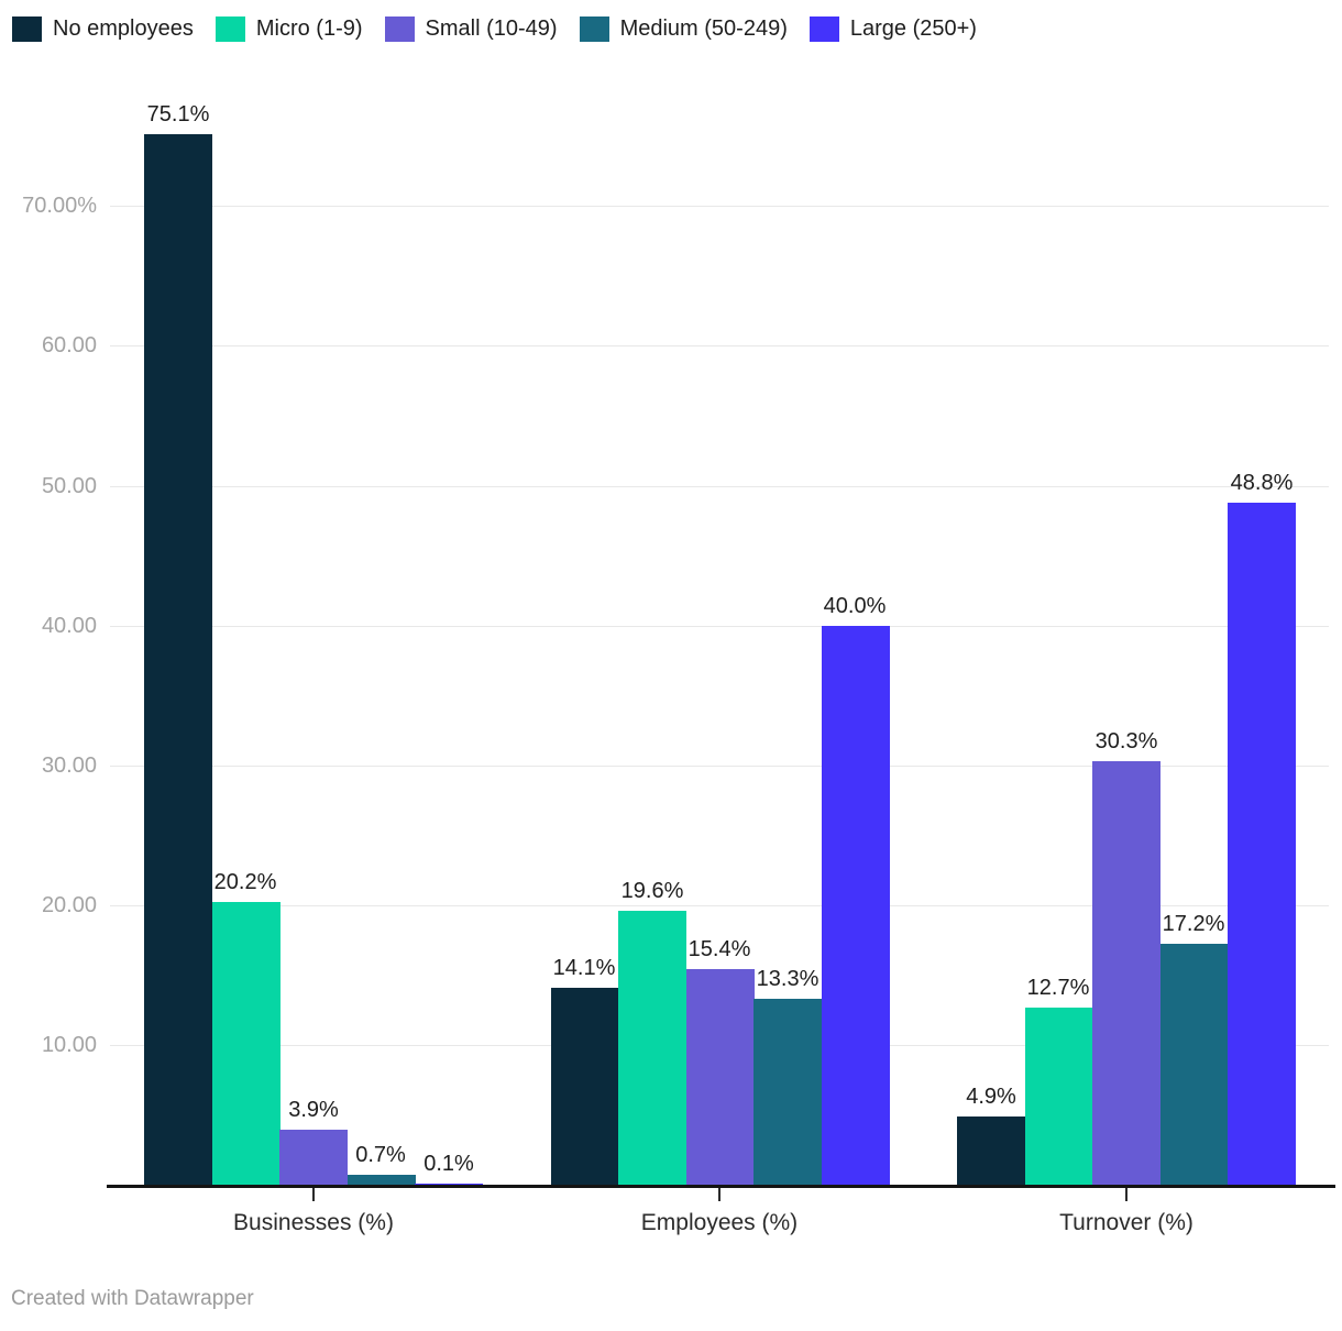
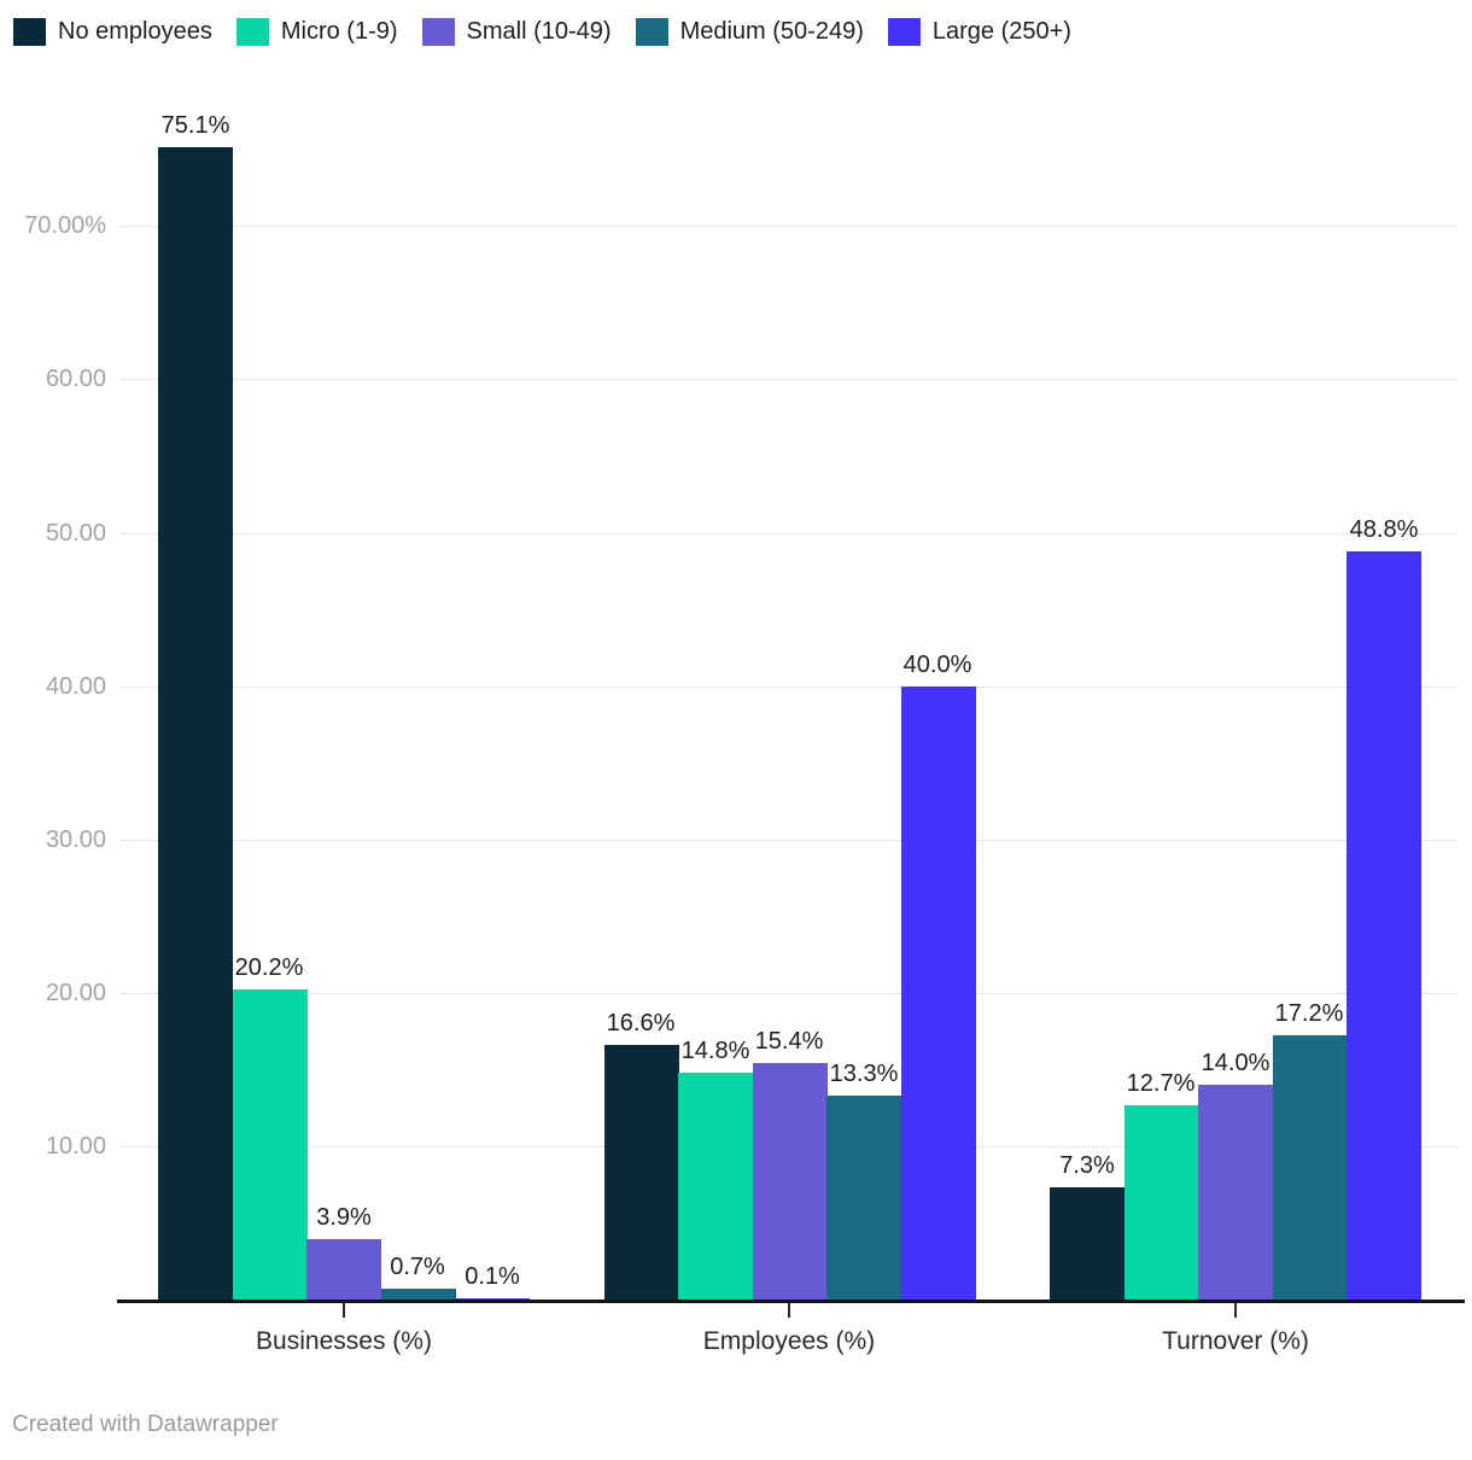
No employees/Employees (%): 14.1% -> 16.6%
Micro (1-9)/Employees (%): 19.6% -> 14.8%
No employees/Turnover (%): 4.9% -> 7.3%
Small (10-49)/Turnover (%): 30.3% -> 14.0%
